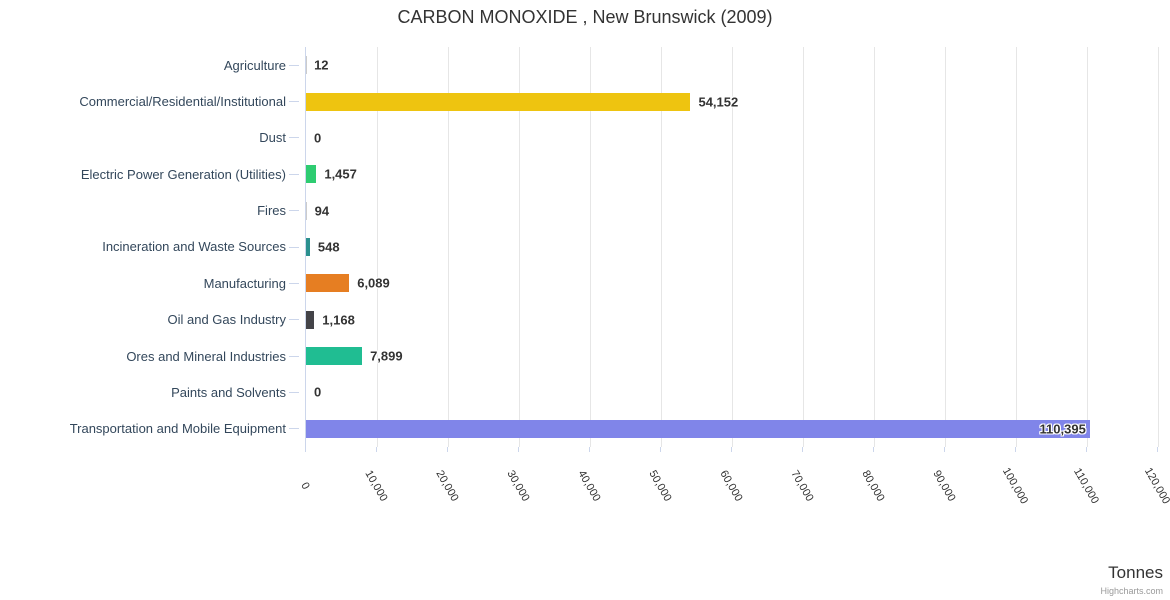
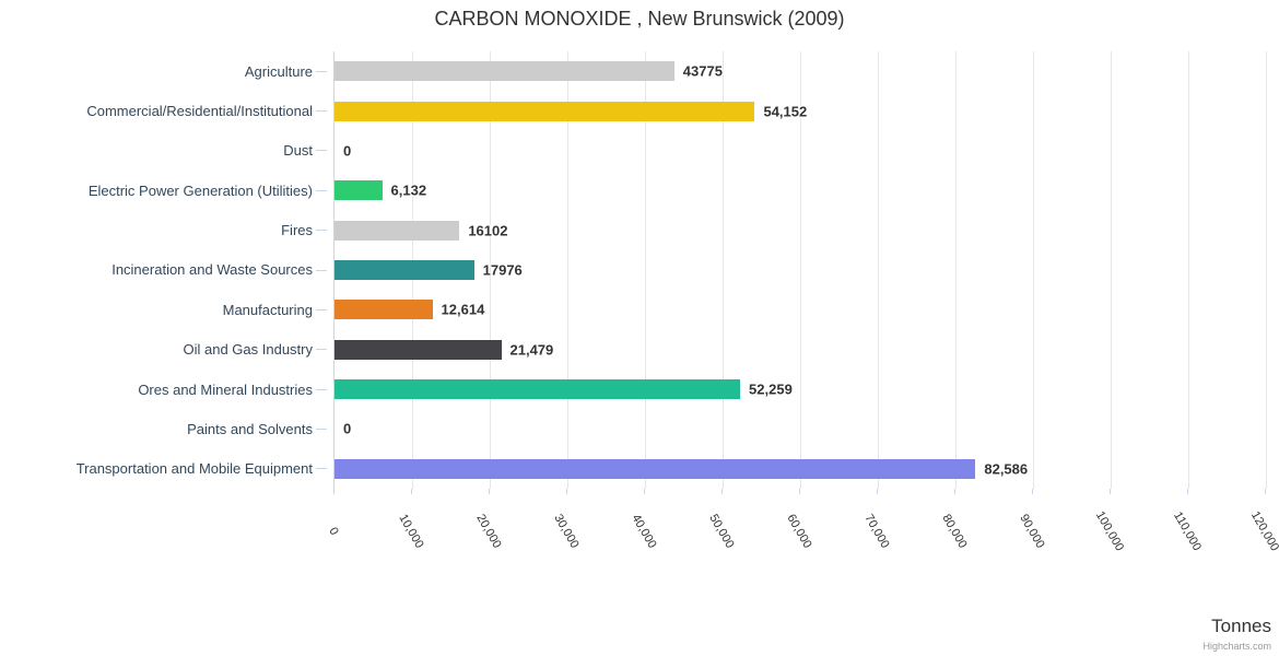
Agriculture: 12 -> 43775
Electric Power Generation (Utilities): 1,457 -> 6,132
Fires: 94 -> 16102
Incineration and Waste Sources: 548 -> 17976
Manufacturing: 6,089 -> 12,614
Oil and Gas Industry: 1,168 -> 21,479
Ores and Mineral Industries: 7,899 -> 52,259
Transportation and Mobile Equipment: 110,395 -> 82,586
